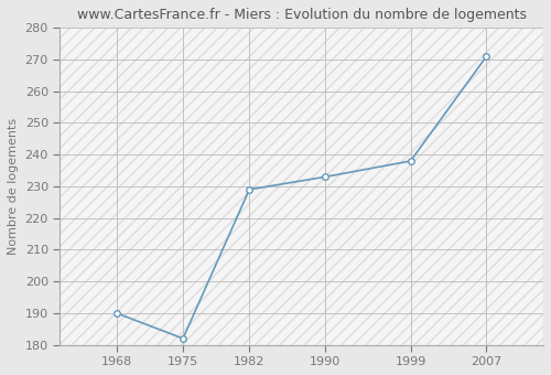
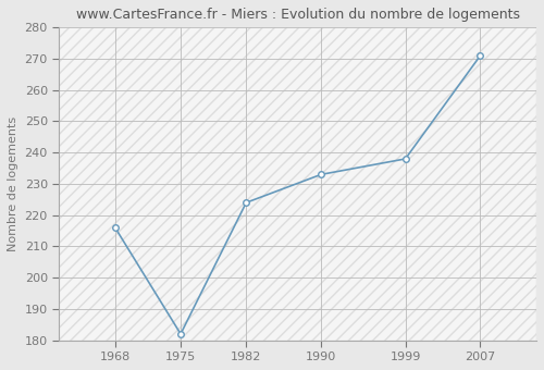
1968: 190 -> 216
1982: 229 -> 224
